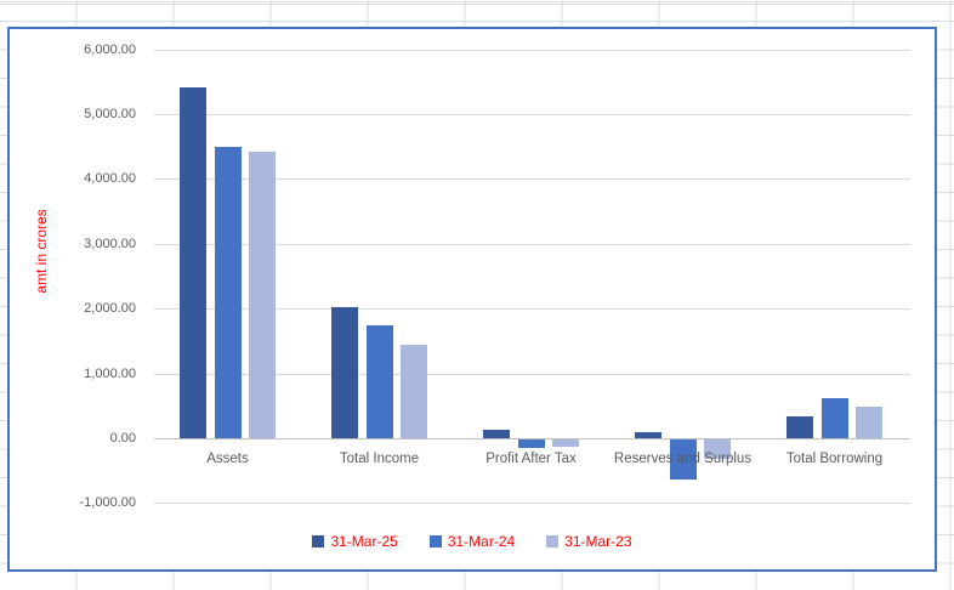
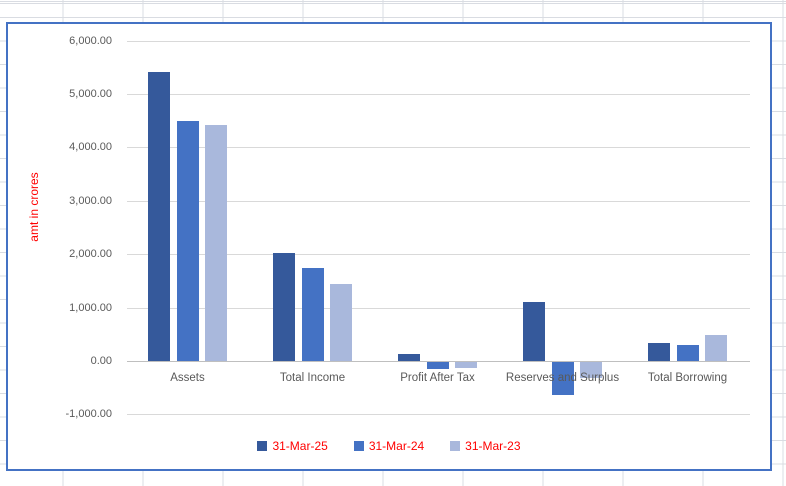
31-Mar-25/Reserves and Surplus: 100 -> 1100
31-Mar-24/Total Borrowing: 600 -> 300
